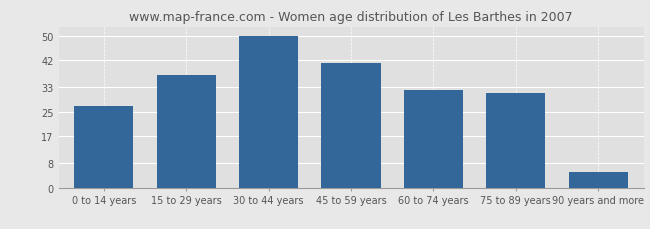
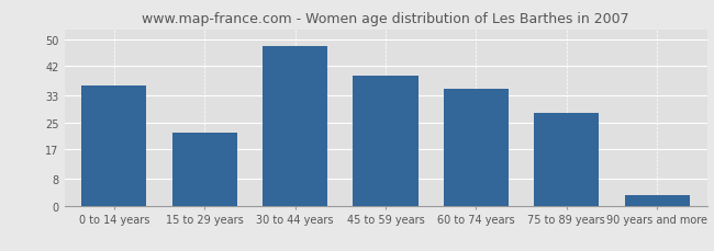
0 to 14 years: 27 -> 36
15 to 29 years: 37 -> 22
30 to 44 years: 50 -> 48
45 to 59 years: 41 -> 39
60 to 74 years: 32 -> 35
75 to 89 years: 31 -> 28
90 years and more: 5 -> 3
